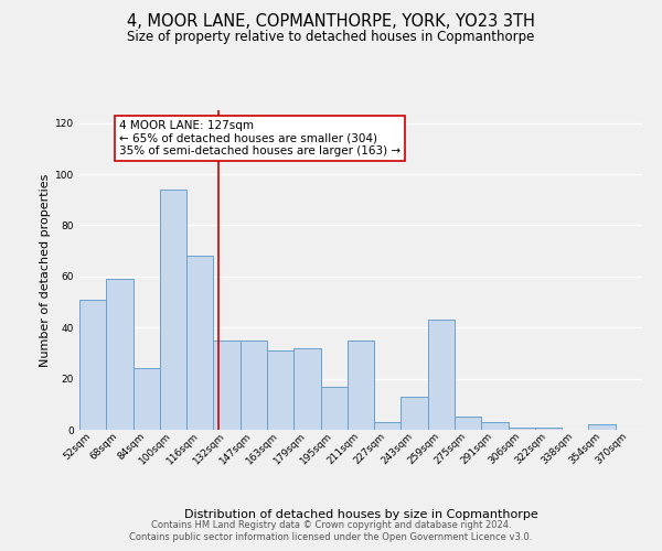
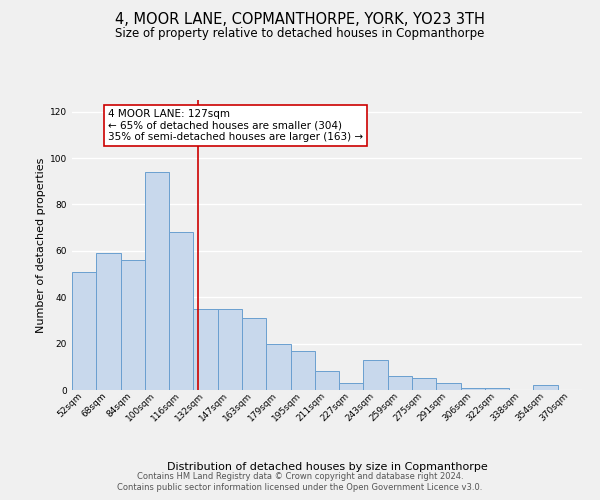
84sqm: 24 -> 56
179sqm: 32 -> 20
211sqm: 35 -> 8
259sqm: 43 -> 6
